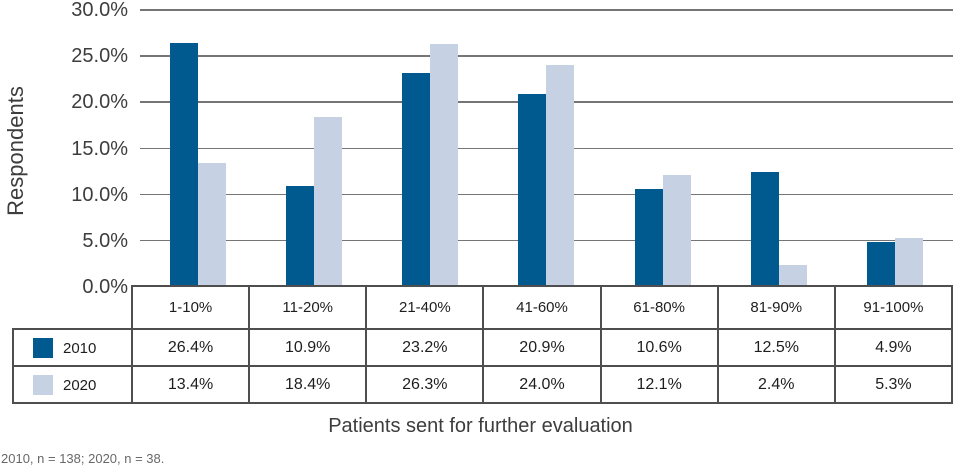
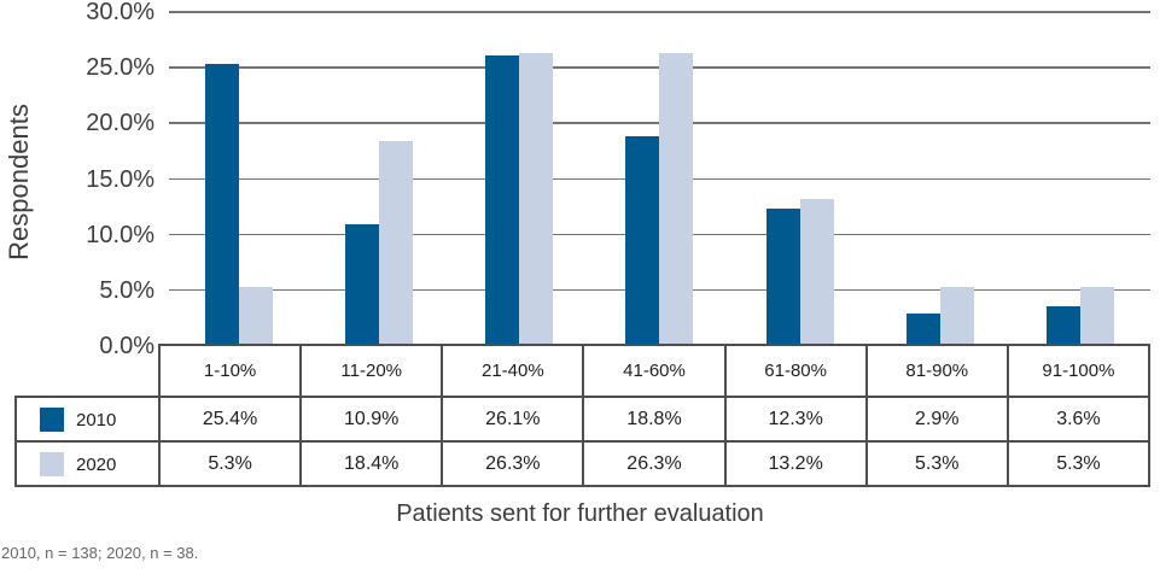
2010/1-10%: 26.4% -> 25.4%
2020/1-10%: 13.4% -> 5.3%
2010/21-40%: 23.2% -> 26.1%
2010/41-60%: 20.9% -> 18.8%
2020/41-60%: 24.0% -> 26.3%
2010/61-80%: 10.6% -> 12.3%
2020/61-80%: 12.1% -> 13.2%
2010/81-90%: 12.5% -> 2.9%
2020/81-90%: 2.4% -> 5.3%
2010/91-100%: 4.9% -> 3.6%
